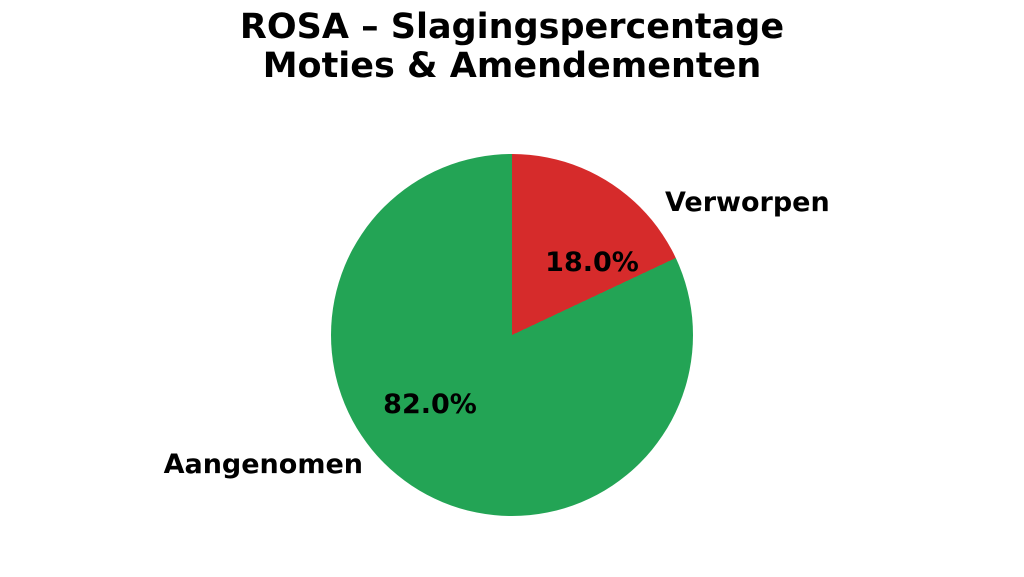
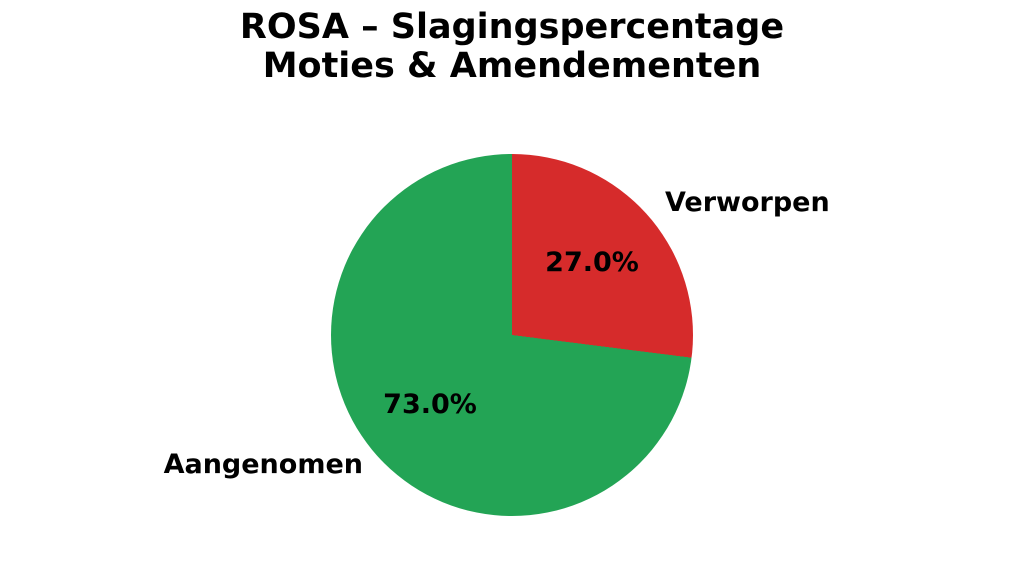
Verworpen: 18.0% -> 27.0%
Aangenomen: 82.0% -> 73.0%
